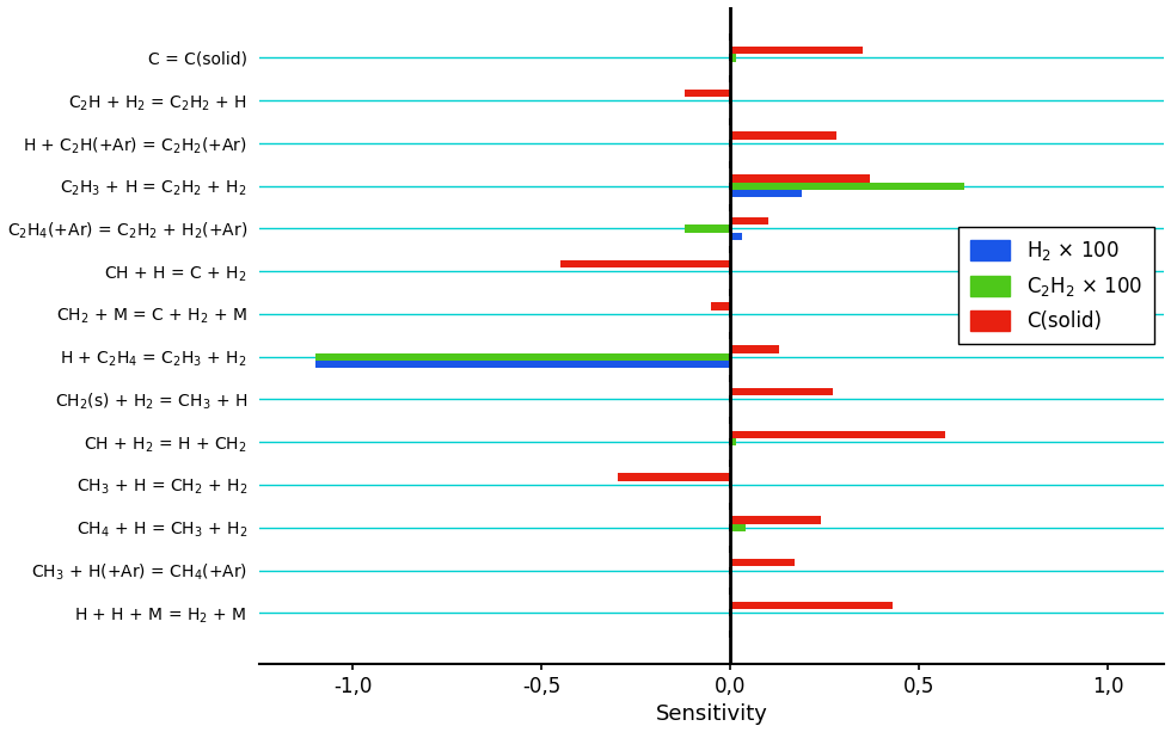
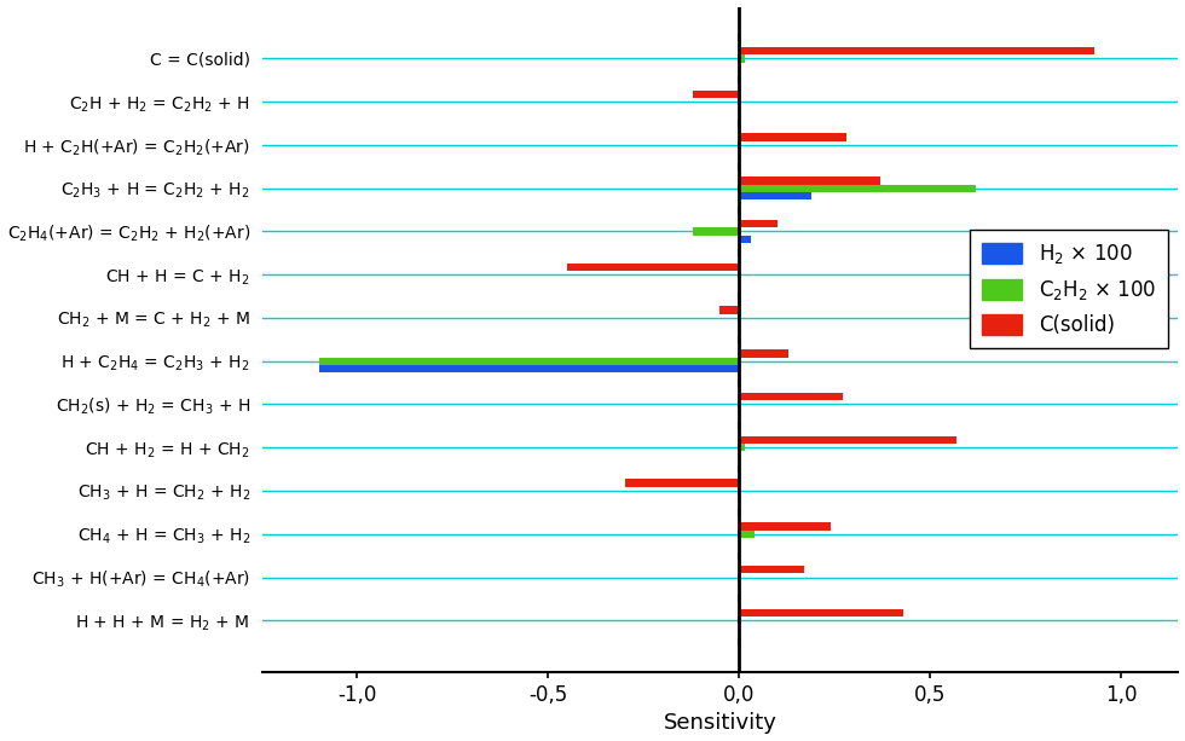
C(solid)/C = C(solid): 0,35 -> 0,93
